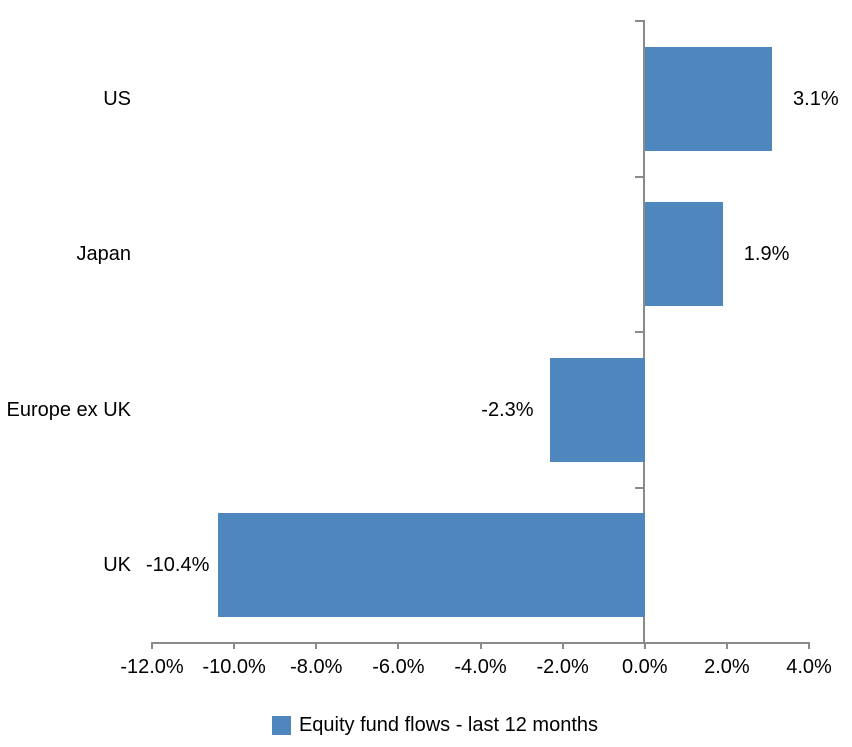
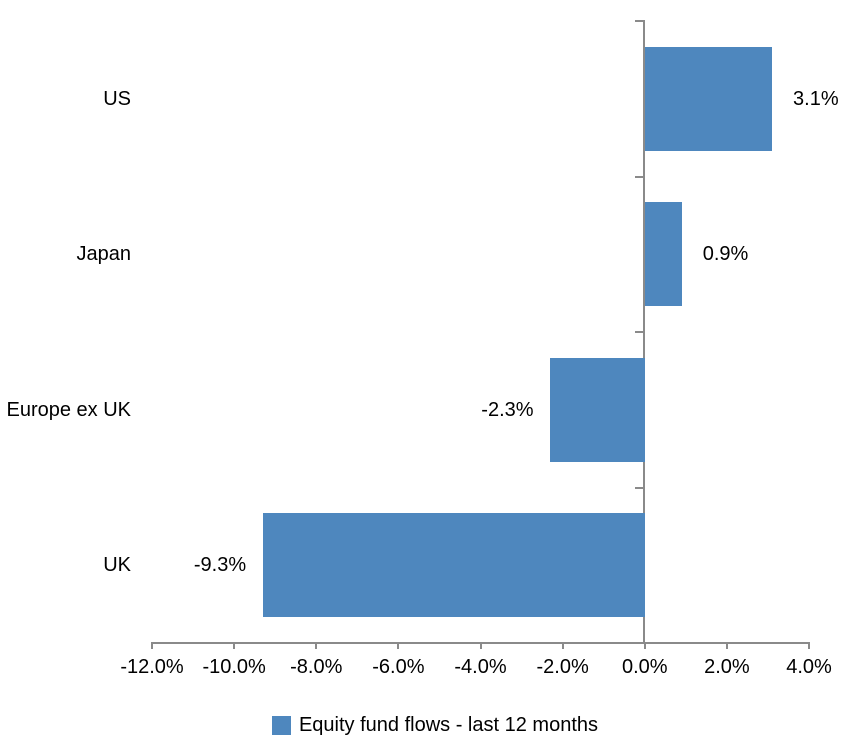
Japan: 1.9% -> 0.9%
UK: -10.4% -> -9.3%
